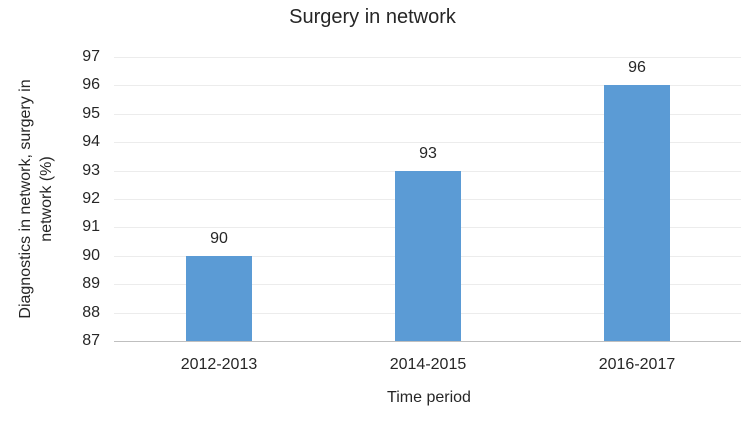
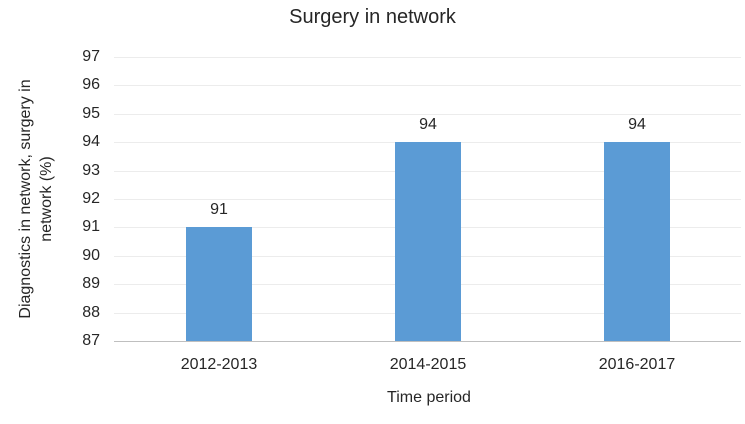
2012-2013: 90 -> 91
2014-2015: 93 -> 94
2016-2017: 96 -> 94
